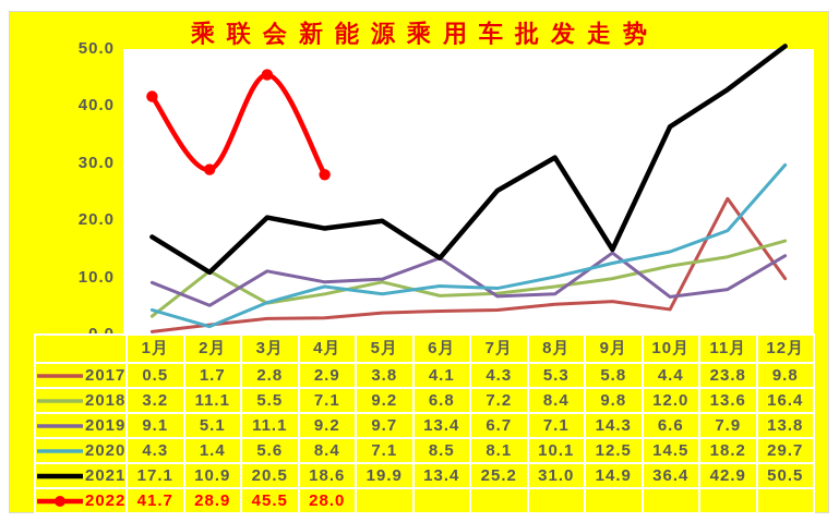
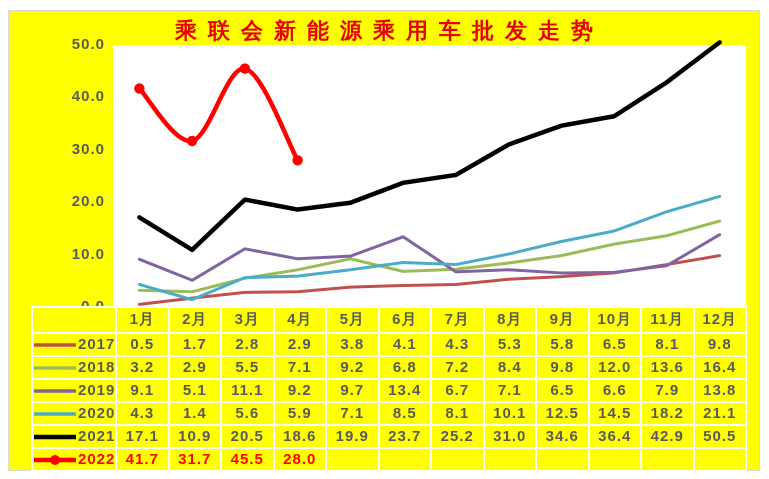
2018/2月: 11.1 -> 2.9
2022/2月: 28.9 -> 31.7
2020/4月: 8.4 -> 5.9
2021/6月: 13.4 -> 23.7
2019/9月: 14.3 -> 6.5
2021/9月: 14.9 -> 34.6
2017/10月: 4.4 -> 6.5
2017/11月: 23.8 -> 8.1
2020/12月: 29.7 -> 21.1
